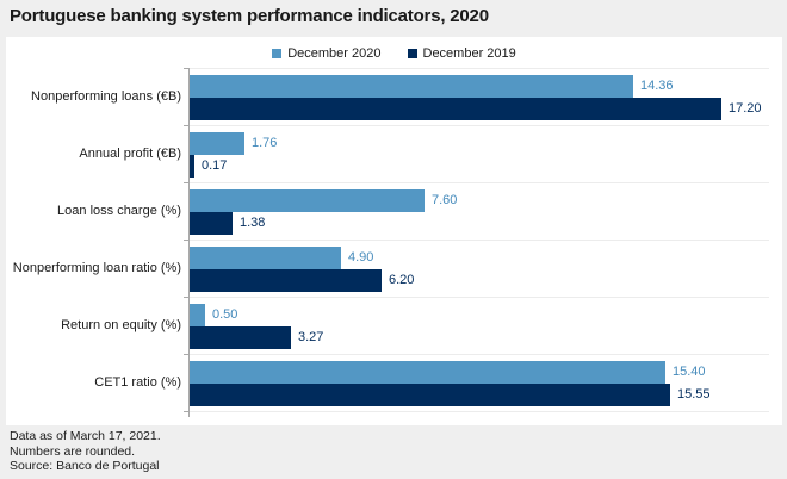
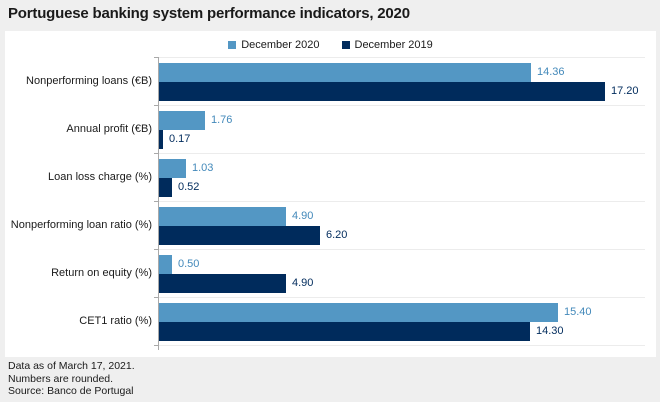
December 2020/Loan loss charge (%): 7.60 -> 1.03
December 2019/Loan loss charge (%): 1.38 -> 0.52
December 2019/Return on equity (%): 3.27 -> 4.90
December 2019/CET1 ratio (%): 15.55 -> 14.30
